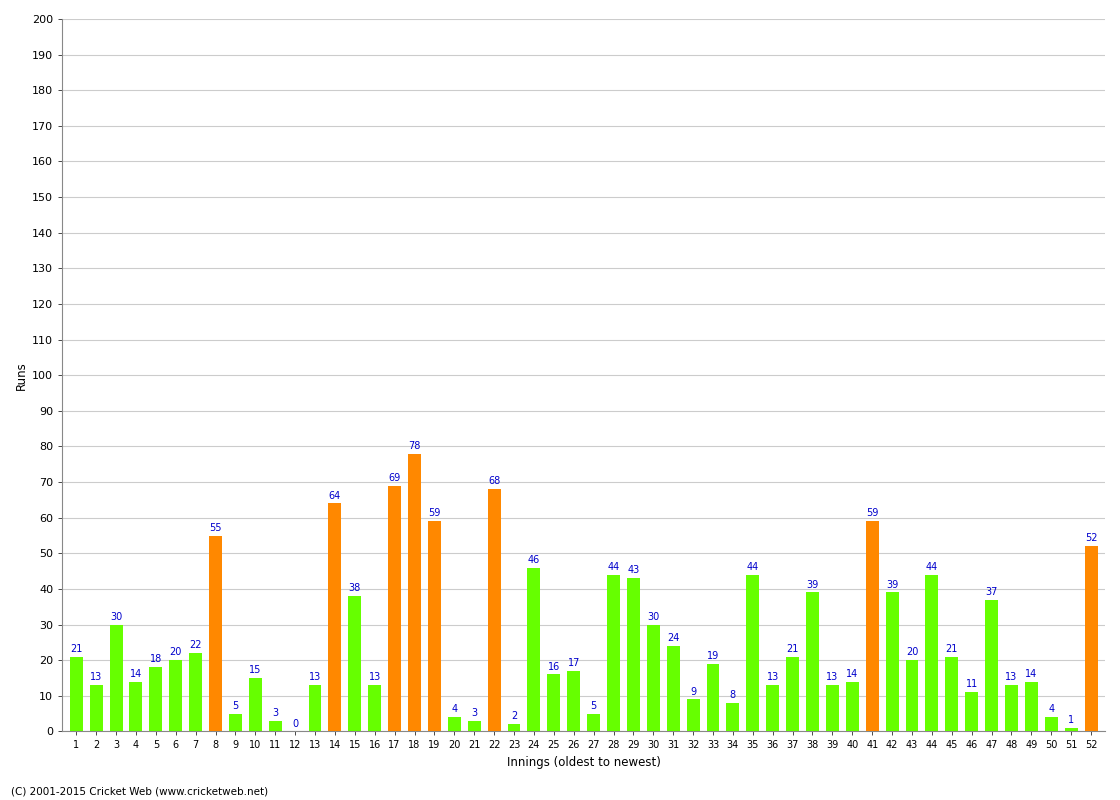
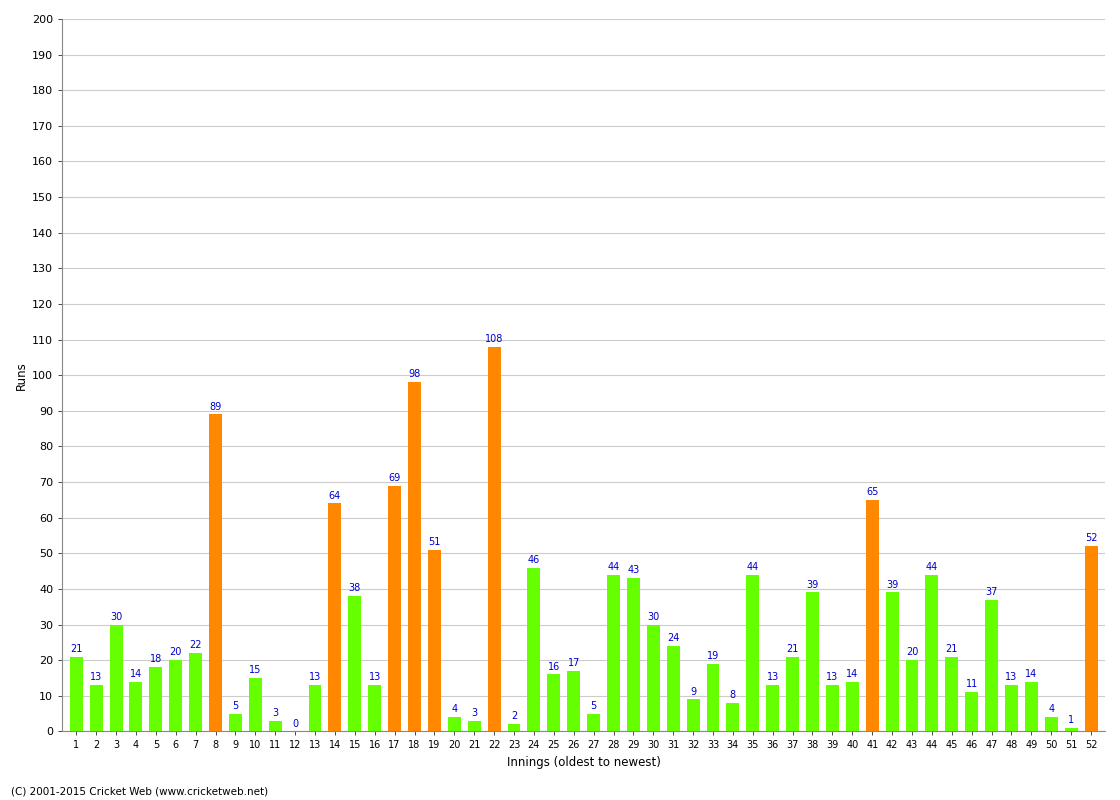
8: 55 -> 89
18: 78 -> 98
19: 59 -> 51
22: 68 -> 108
41: 59 -> 65
